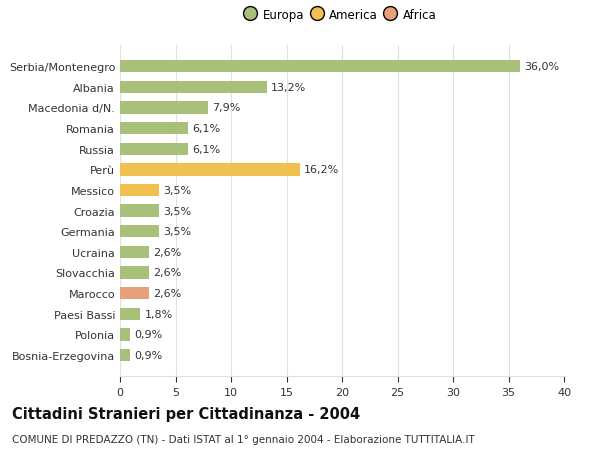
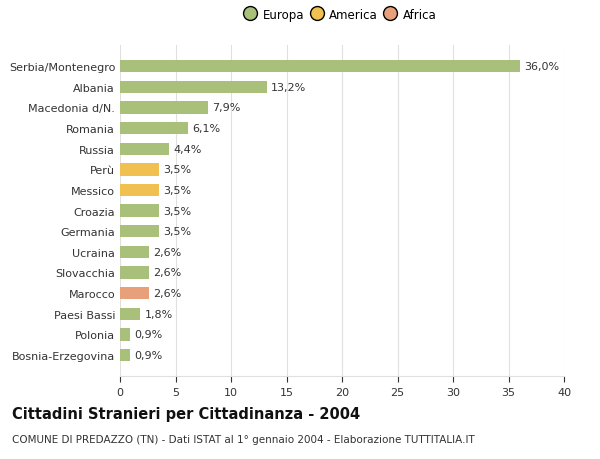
Russia: 6,1% -> 4,4%
Perù: 16,2% -> 3,5%
